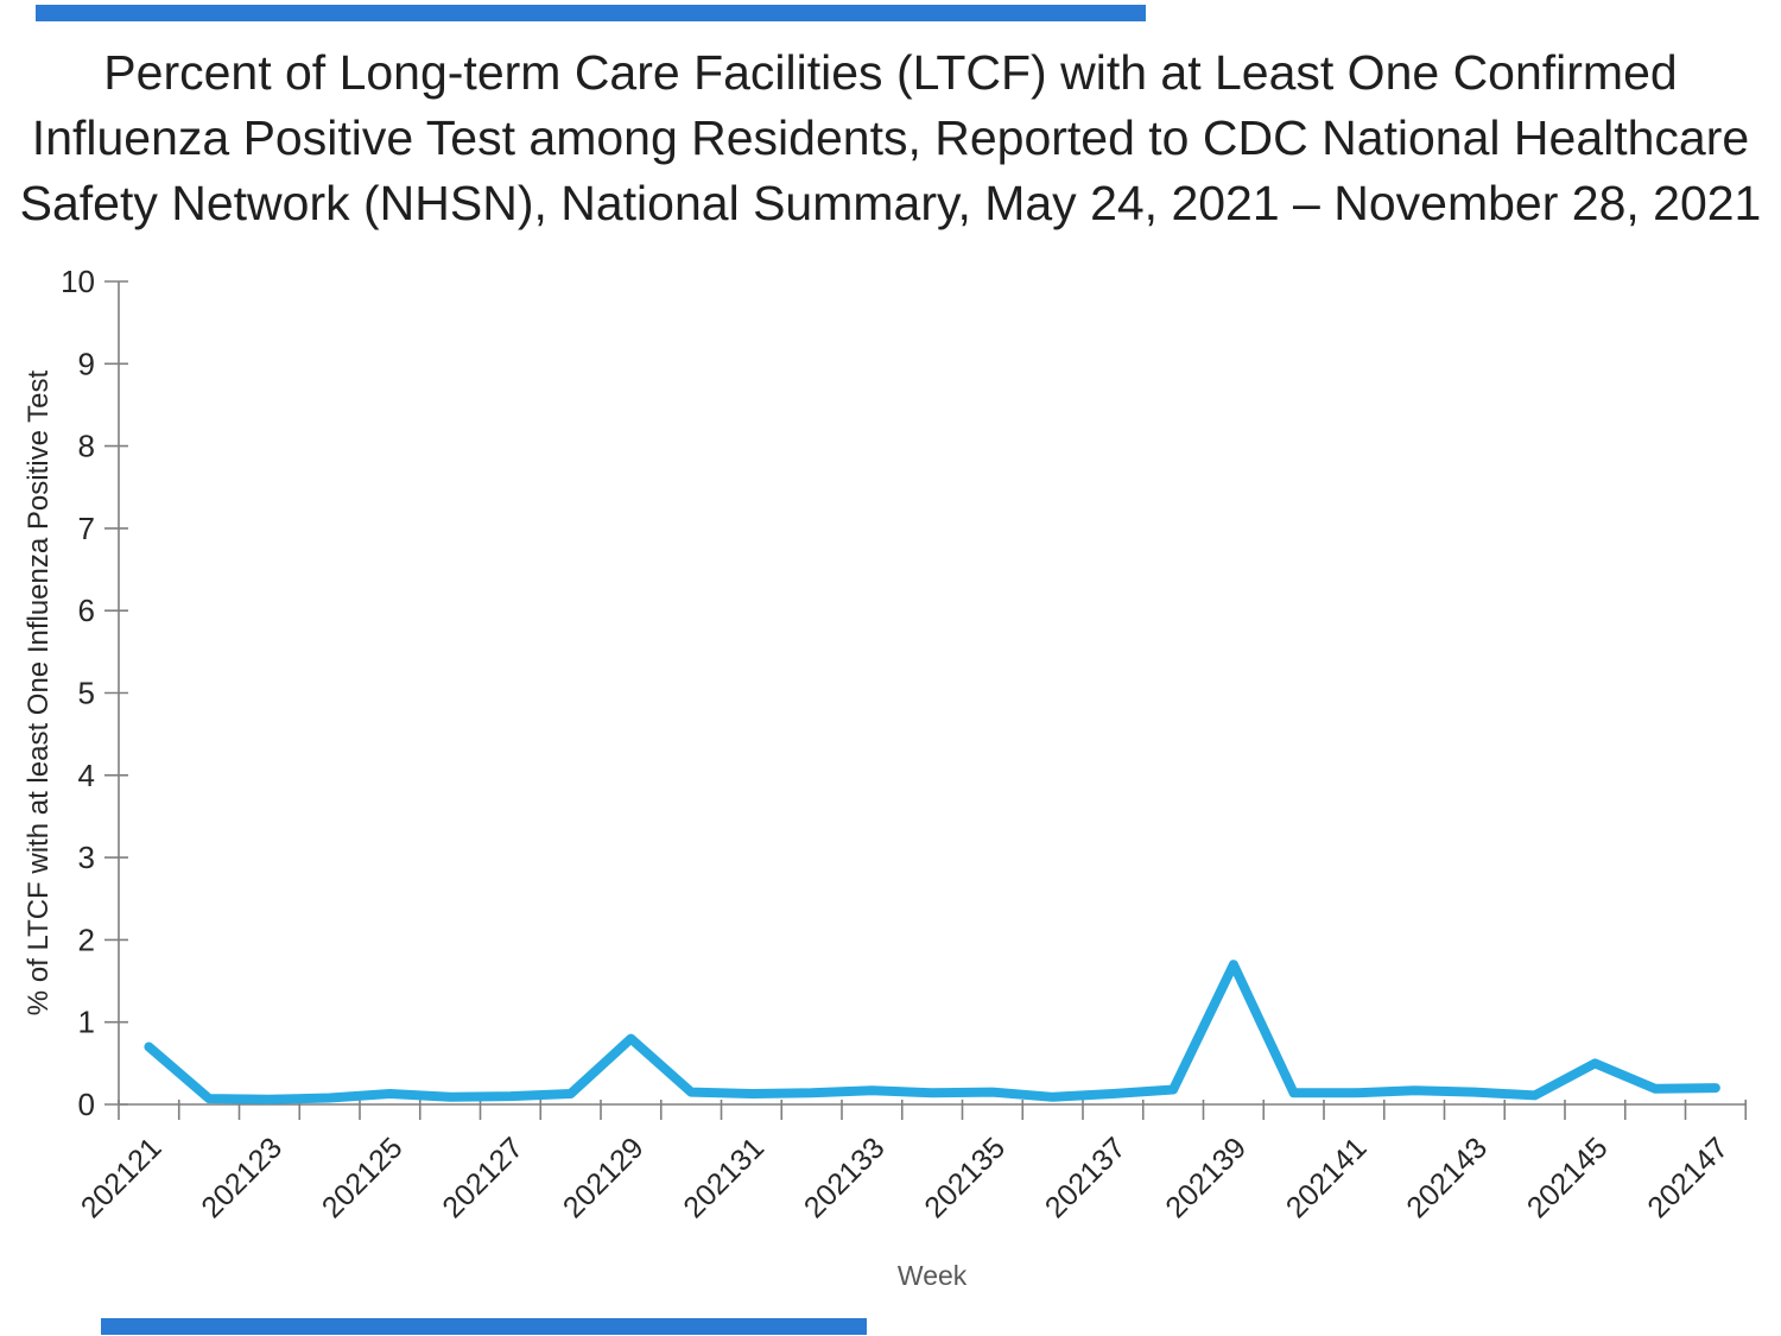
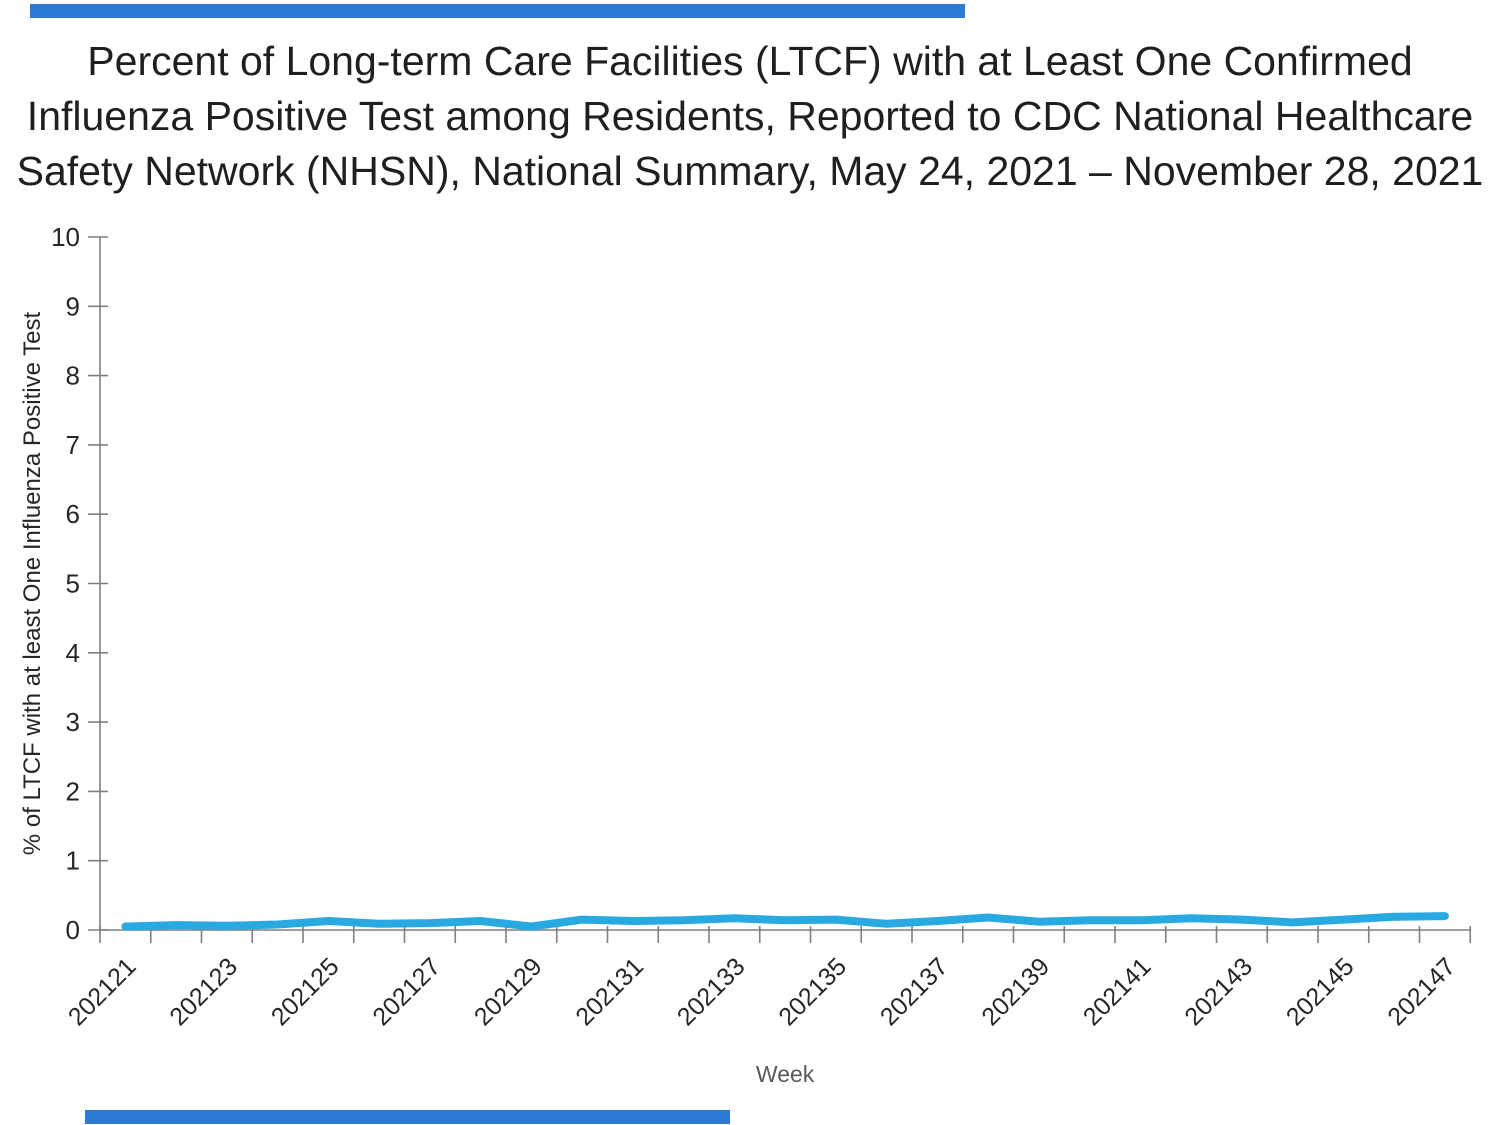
202121: 0.7 -> 0.1
202129: 0.8 -> 0.1
202139: 1.7 -> 0.1
202145: 0.5 -> 0.1
